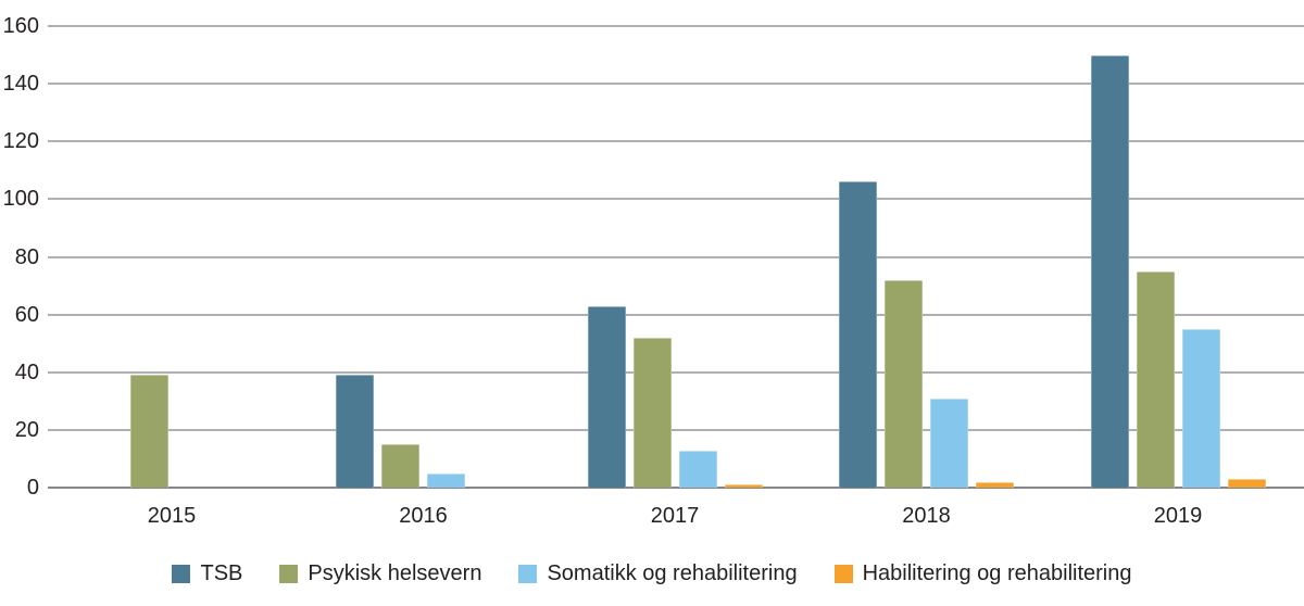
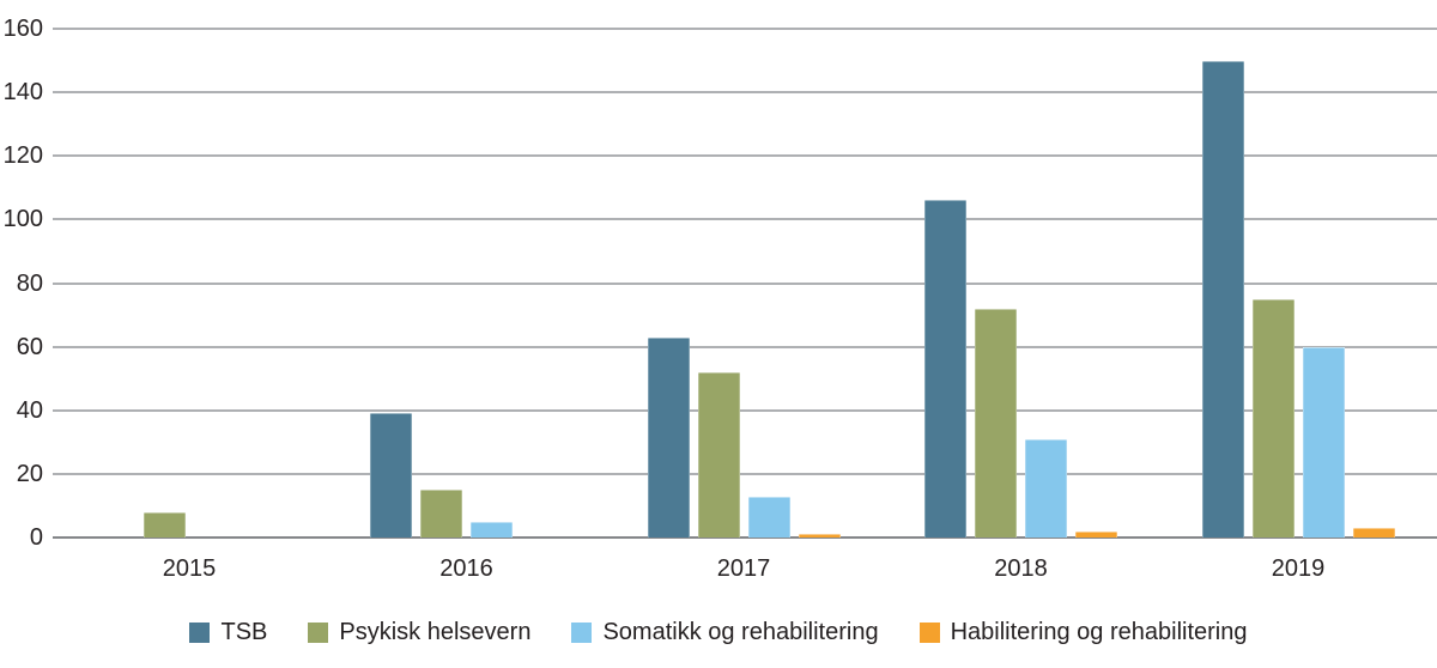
Psykisk helsevern/2015: 39 -> 8
Somatikk og rehabilitering/2019: 55 -> 60
